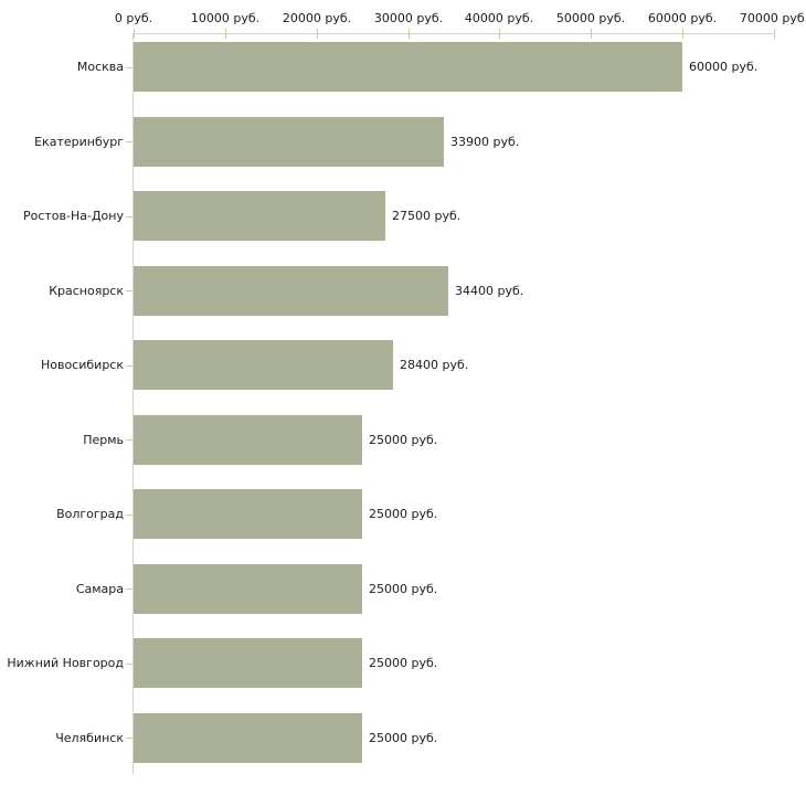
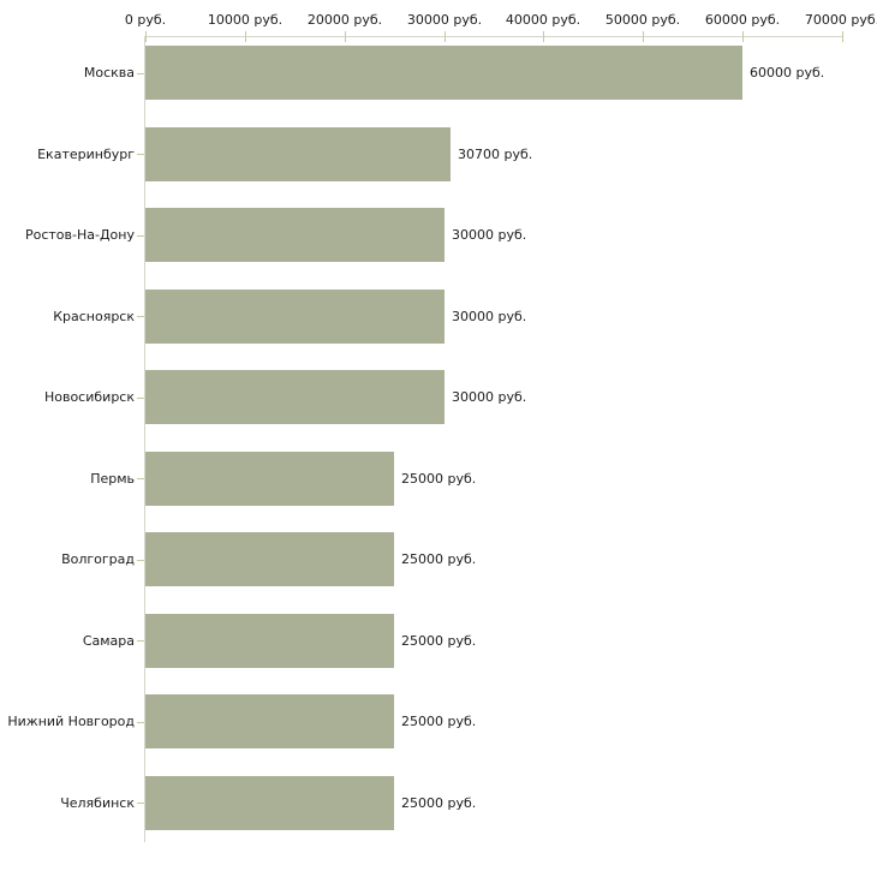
Екатеринбург: 33900 -> 30700
Ростов-На-Дону: 27500 -> 30000
Красноярск: 34400 -> 30000
Новосибирск: 28400 -> 30000
